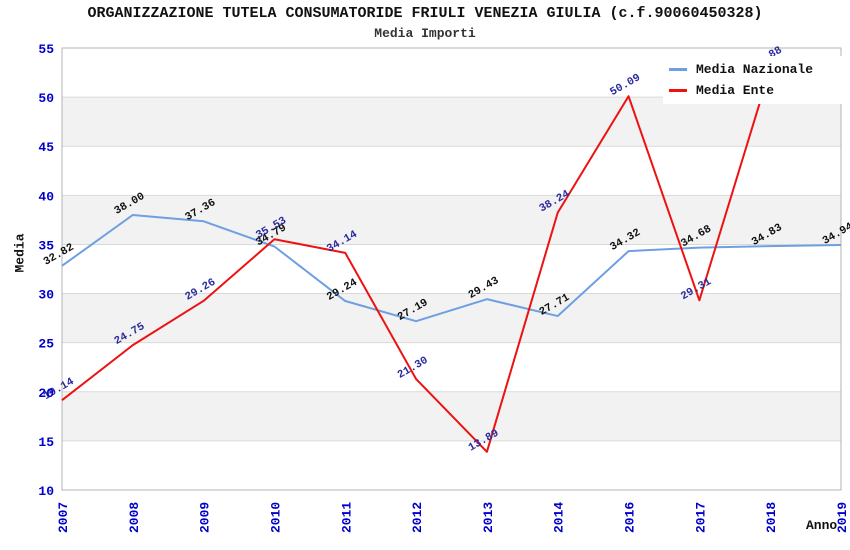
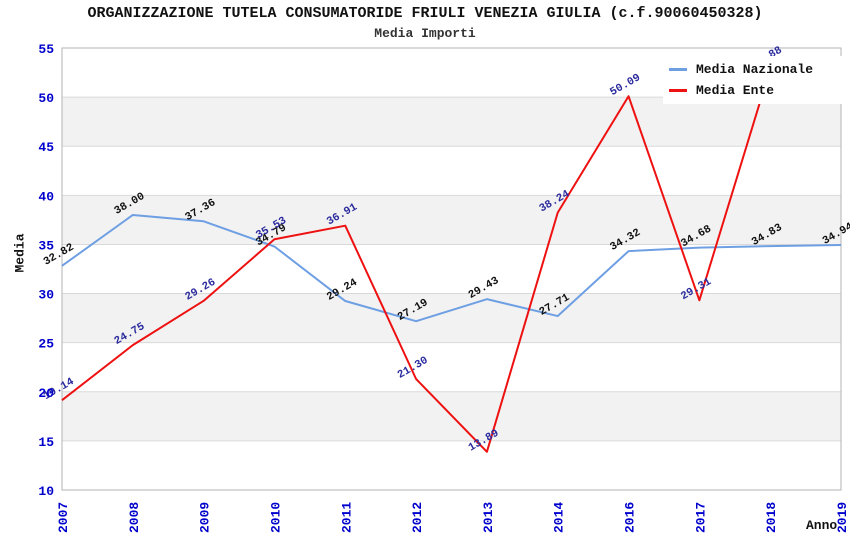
Media Ente/2011: 34.14 -> 36.91
